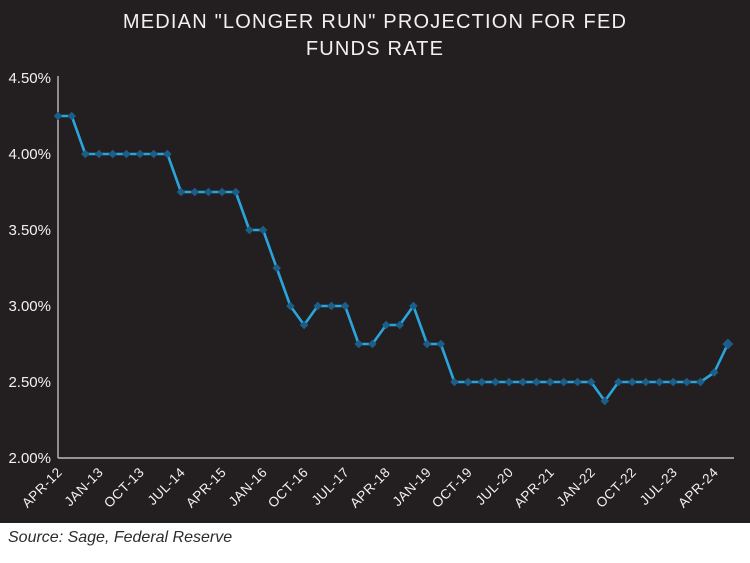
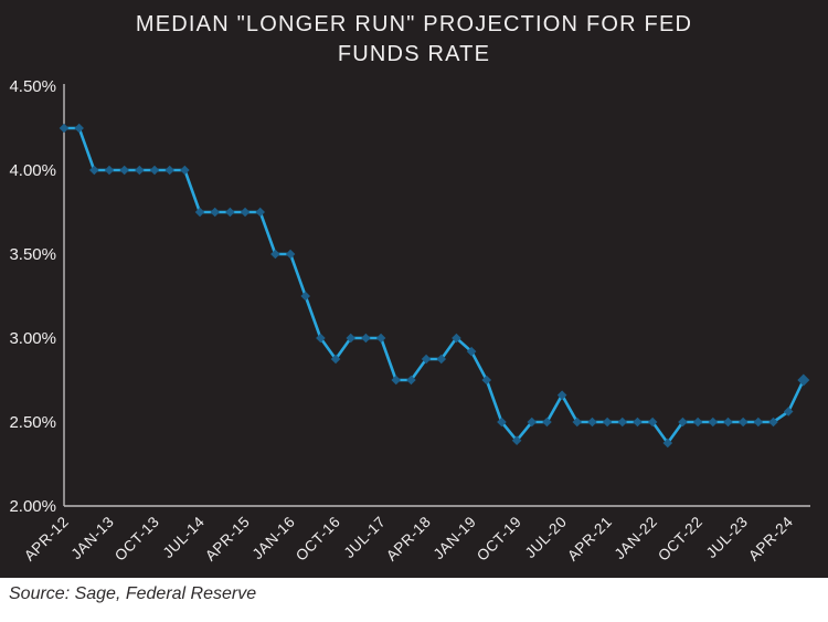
JAN-19: 2.75% -> 2.92%
OCT-19: 2.50% -> 2.39%
JUL-20: 2.50% -> 2.66%
